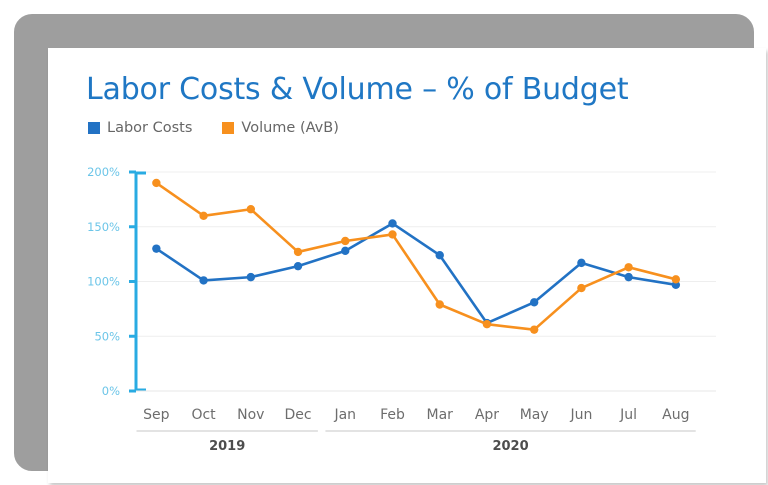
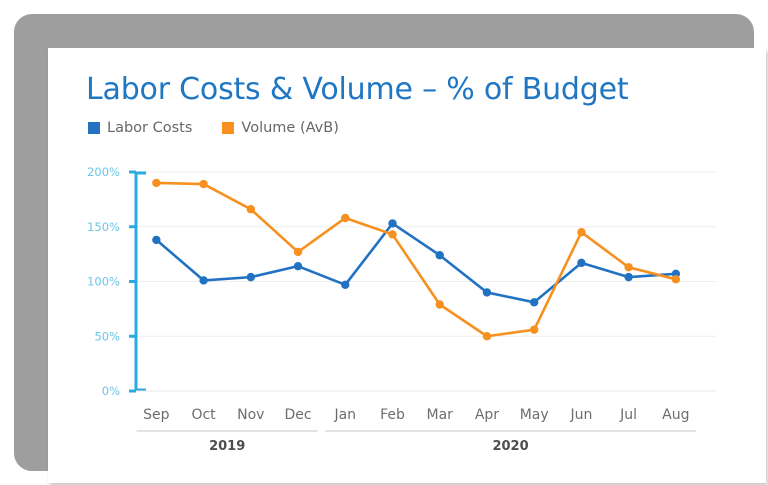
Labor Costs/Sep: 130% -> 138%
Volume (AvB)/Oct: 160% -> 189%
Labor Costs/Jan: 128% -> 97%
Volume (AvB)/Jan: 137% -> 158%
Labor Costs/Apr: 62% -> 90%
Volume (AvB)/Apr: 61% -> 50%
Volume (AvB)/Jun: 94% -> 145%
Labor Costs/Aug: 97% -> 107%
